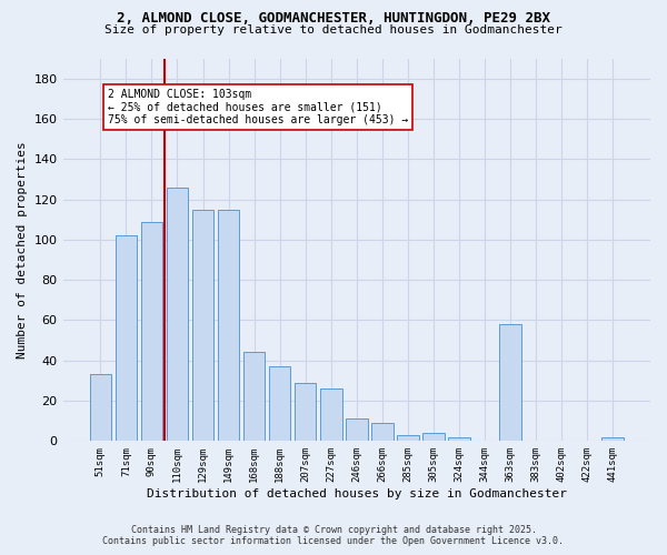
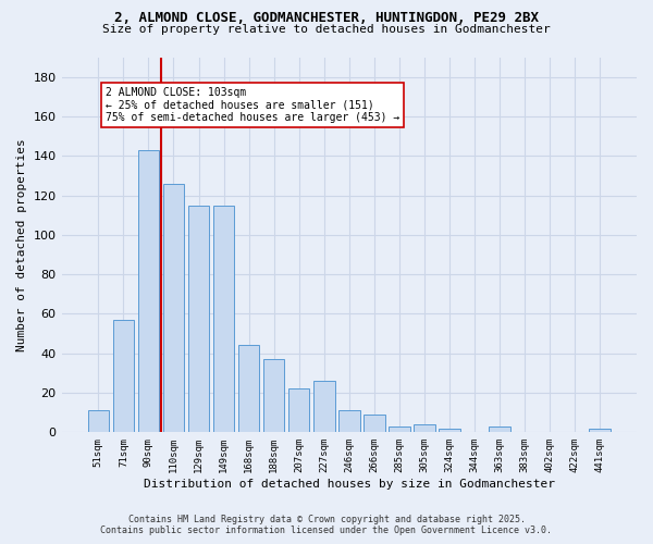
51sqm: 33 -> 11
71sqm: 102 -> 57
90sqm: 109 -> 143
207sqm: 29 -> 22
363sqm: 58 -> 3
